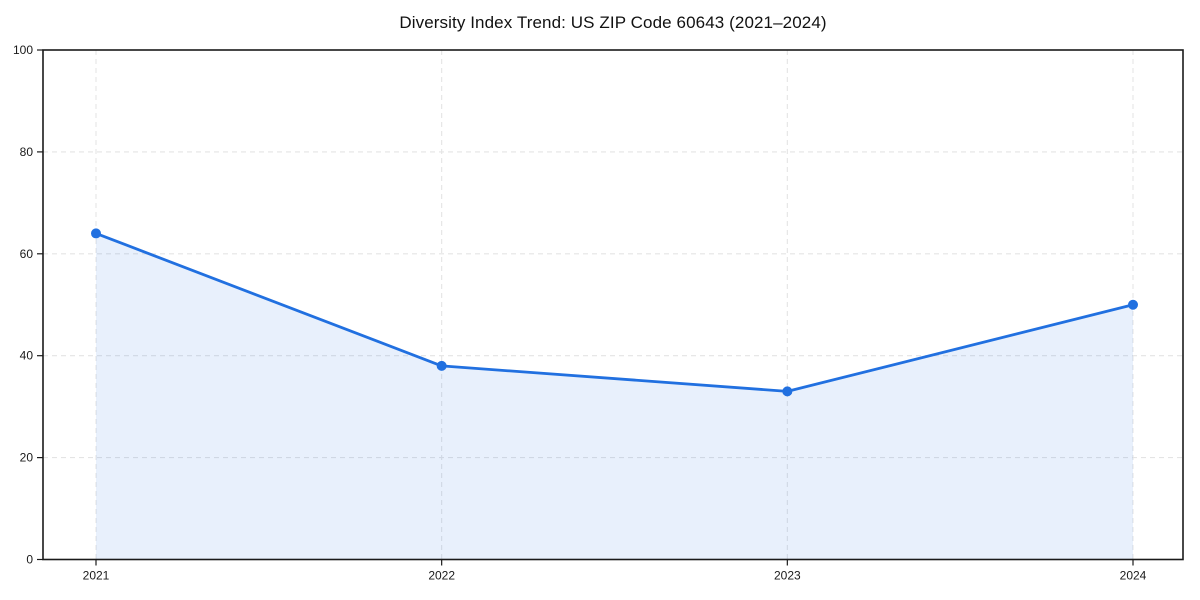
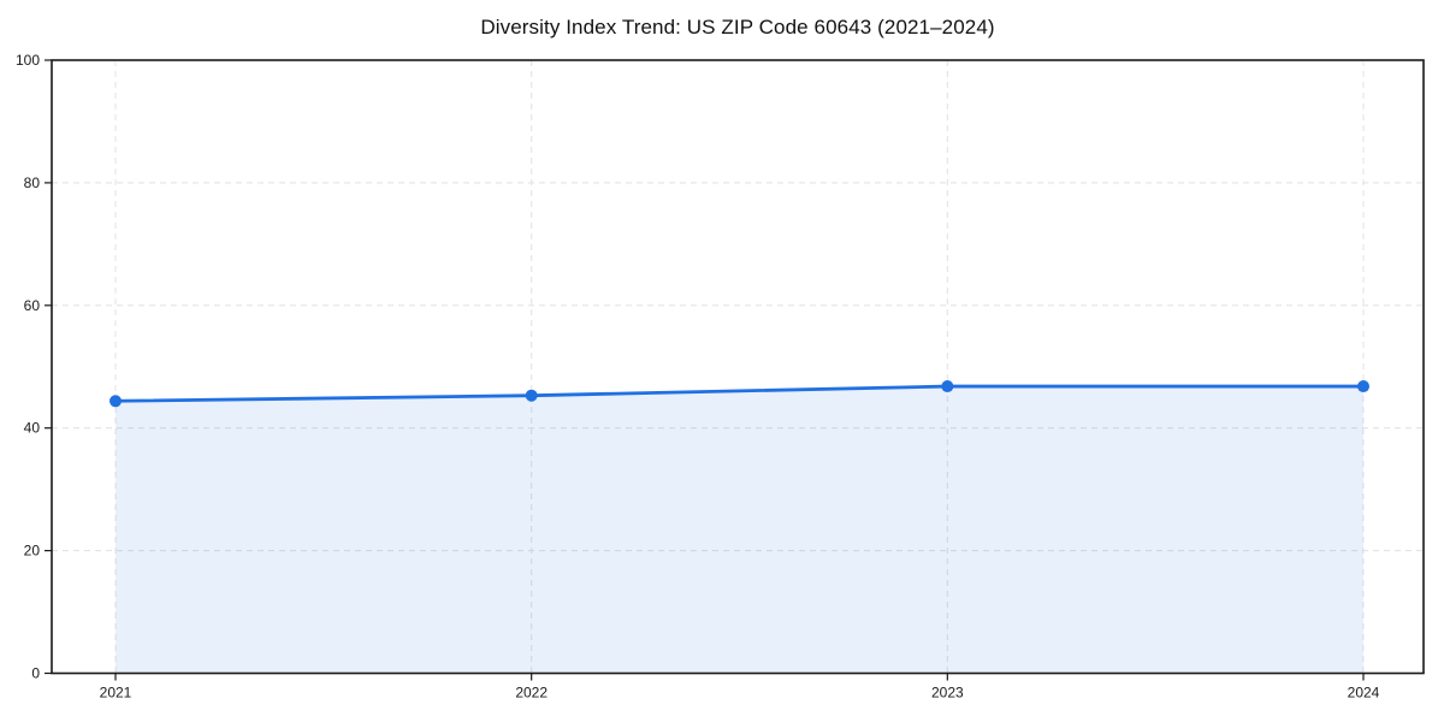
2021: 64 -> 44
2022: 38 -> 45
2023: 33 -> 47
2024: 50 -> 47
